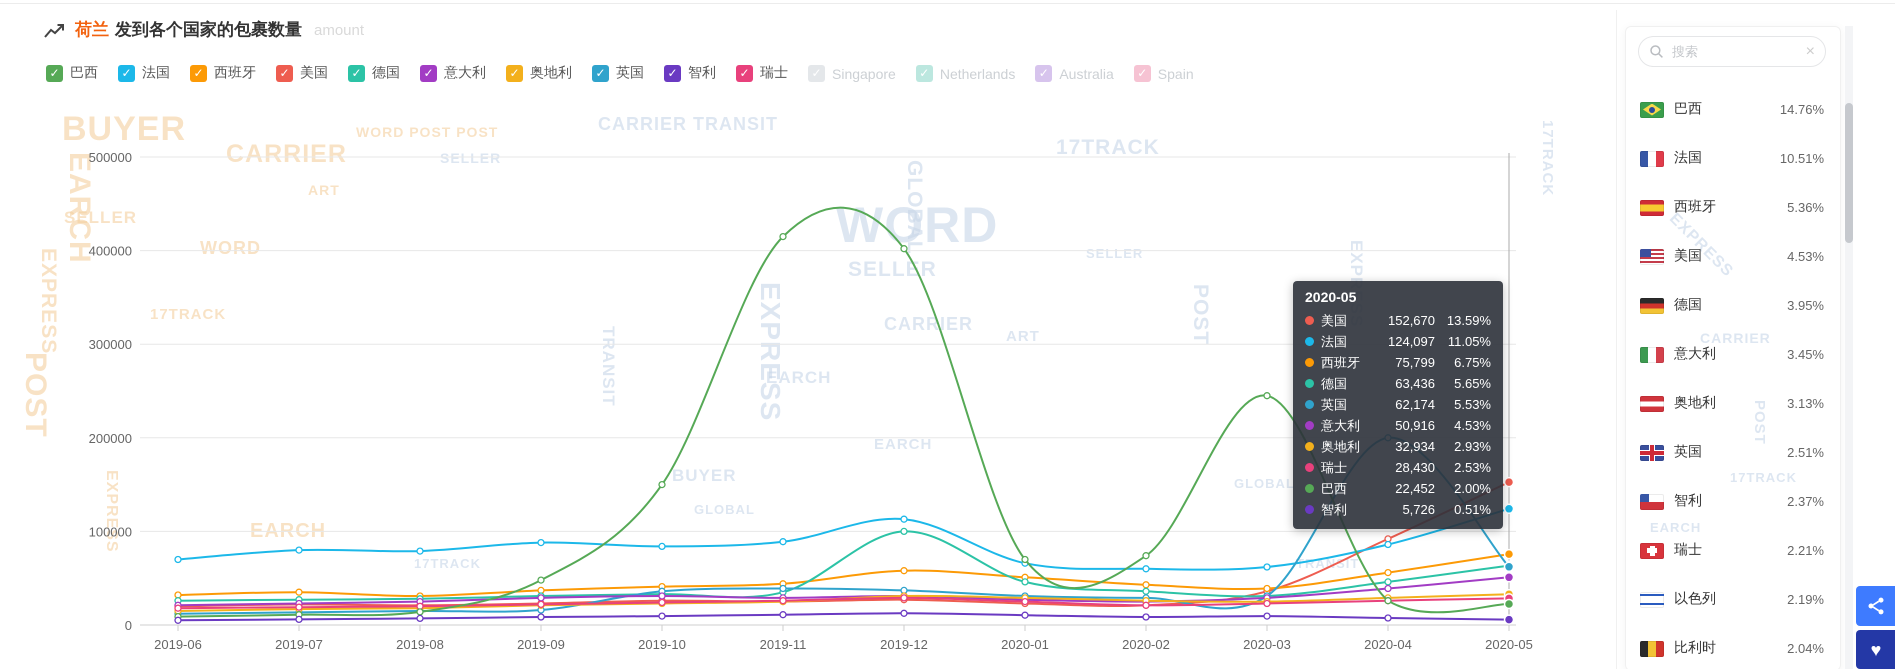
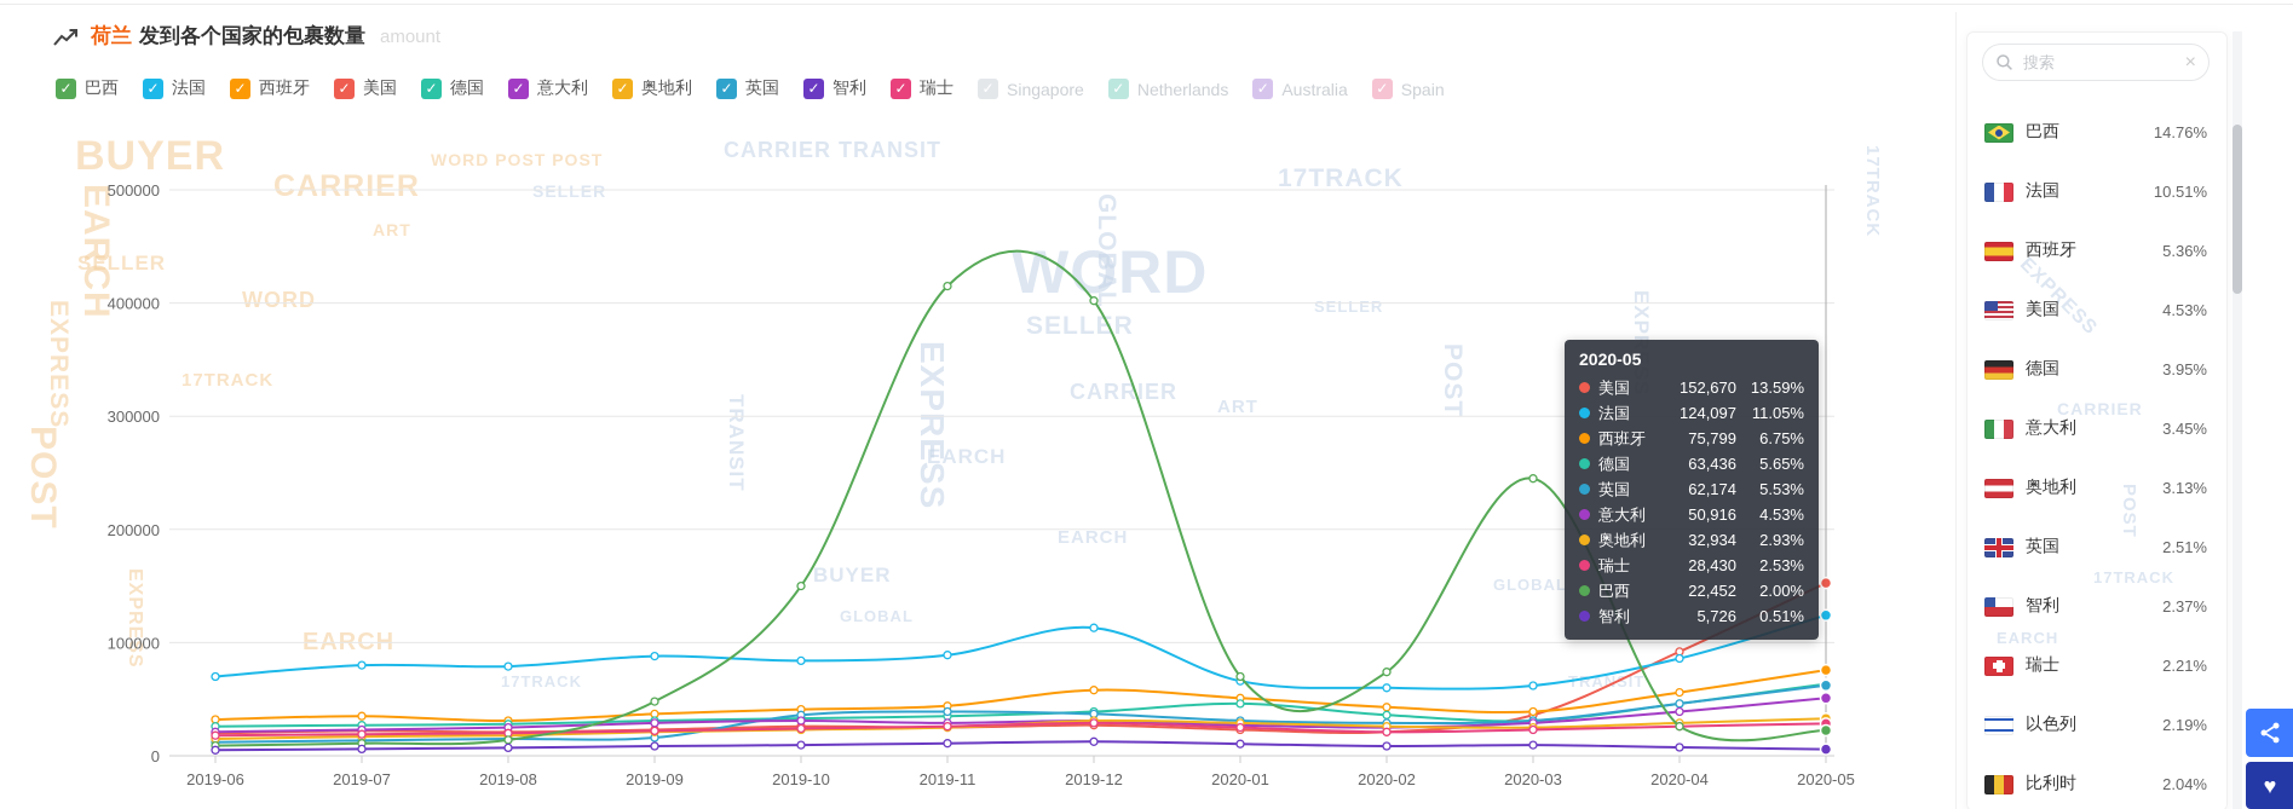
德国/2019-12: 100000 -> 40000
英国/2020-04: 200000 -> 50000
